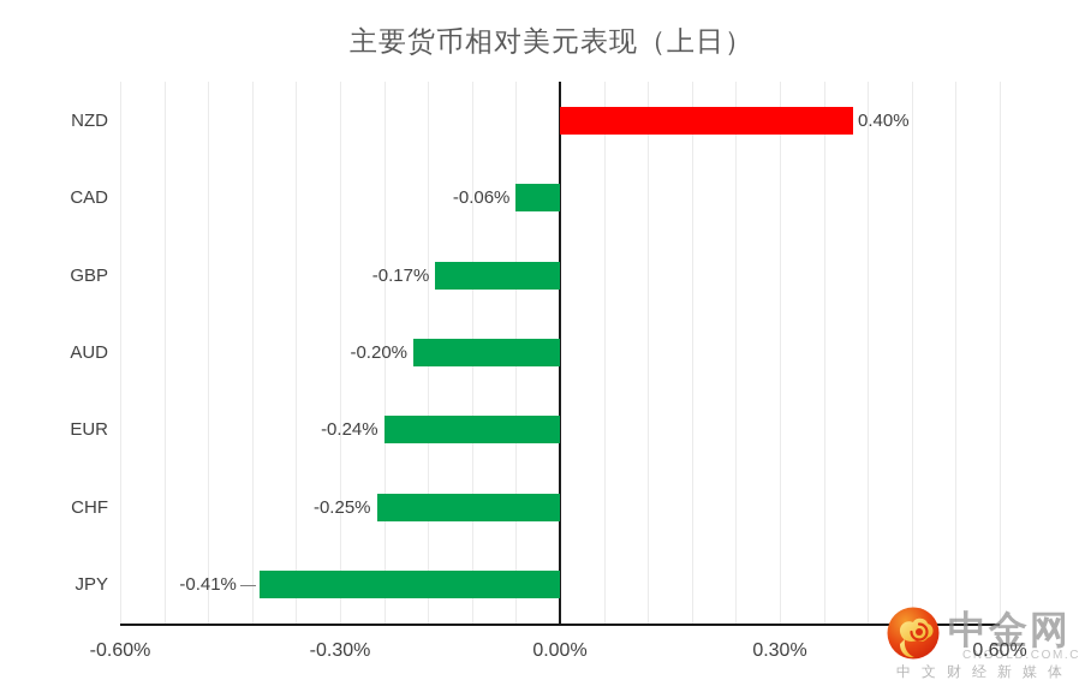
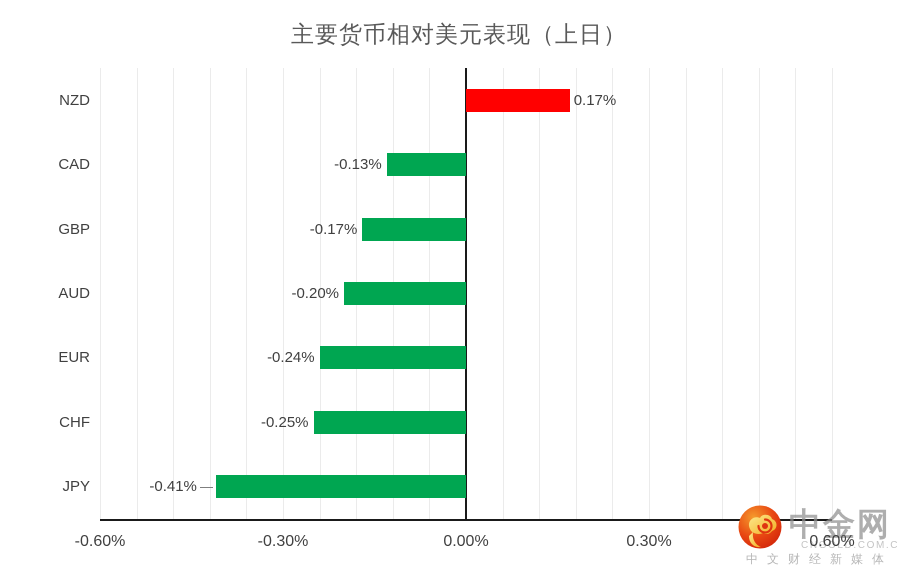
NZD: 0.40% -> 0.17%
CAD: -0.06% -> -0.13%
